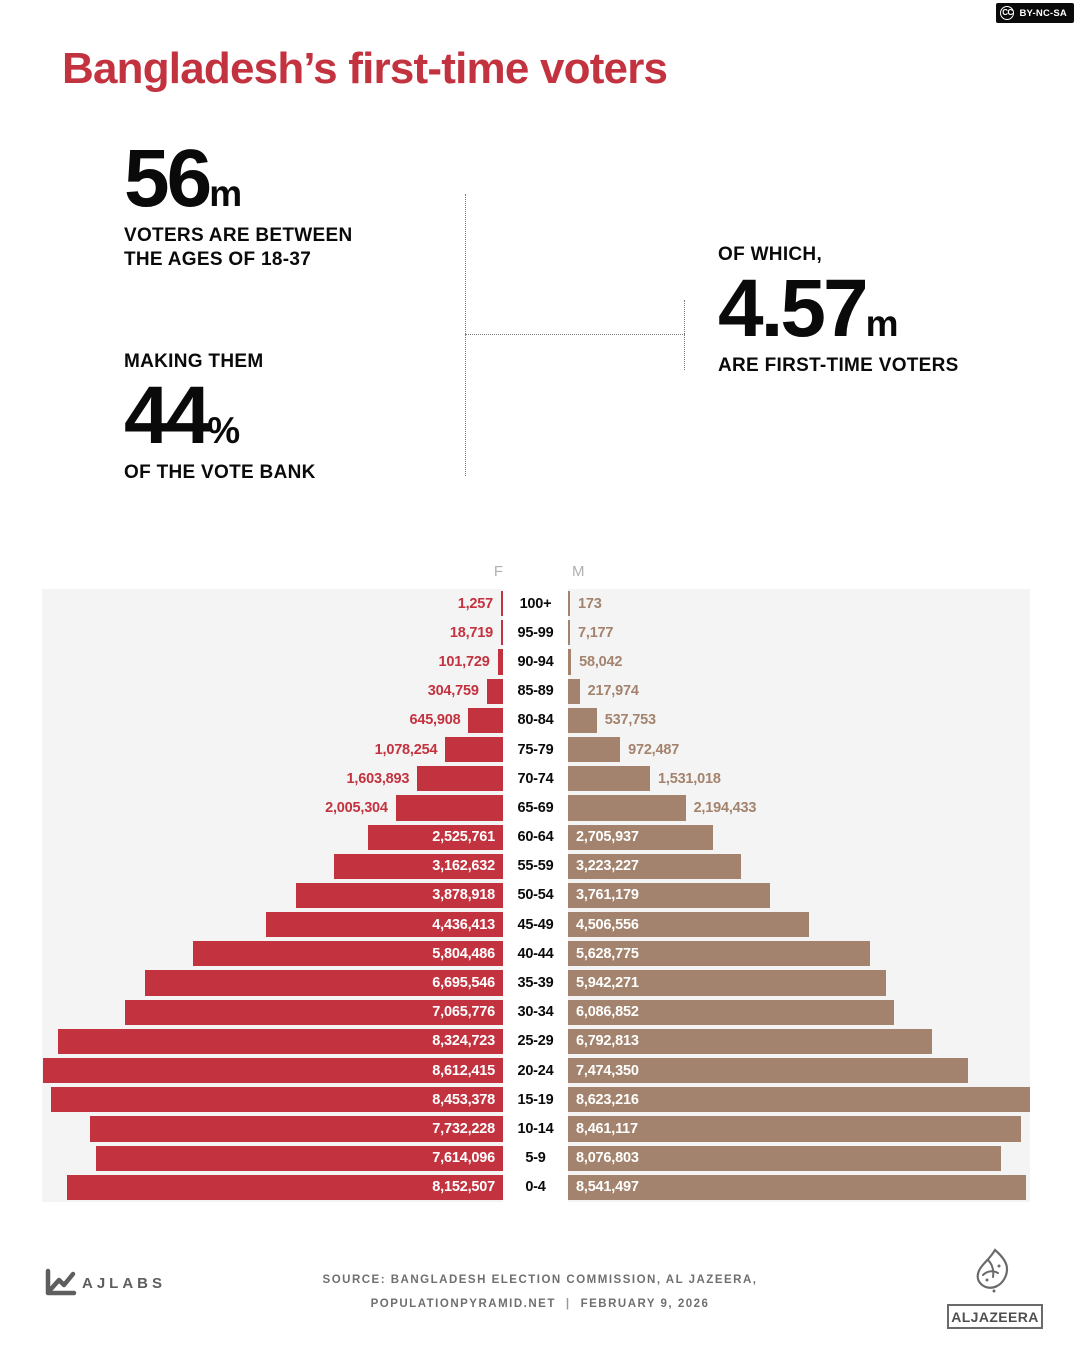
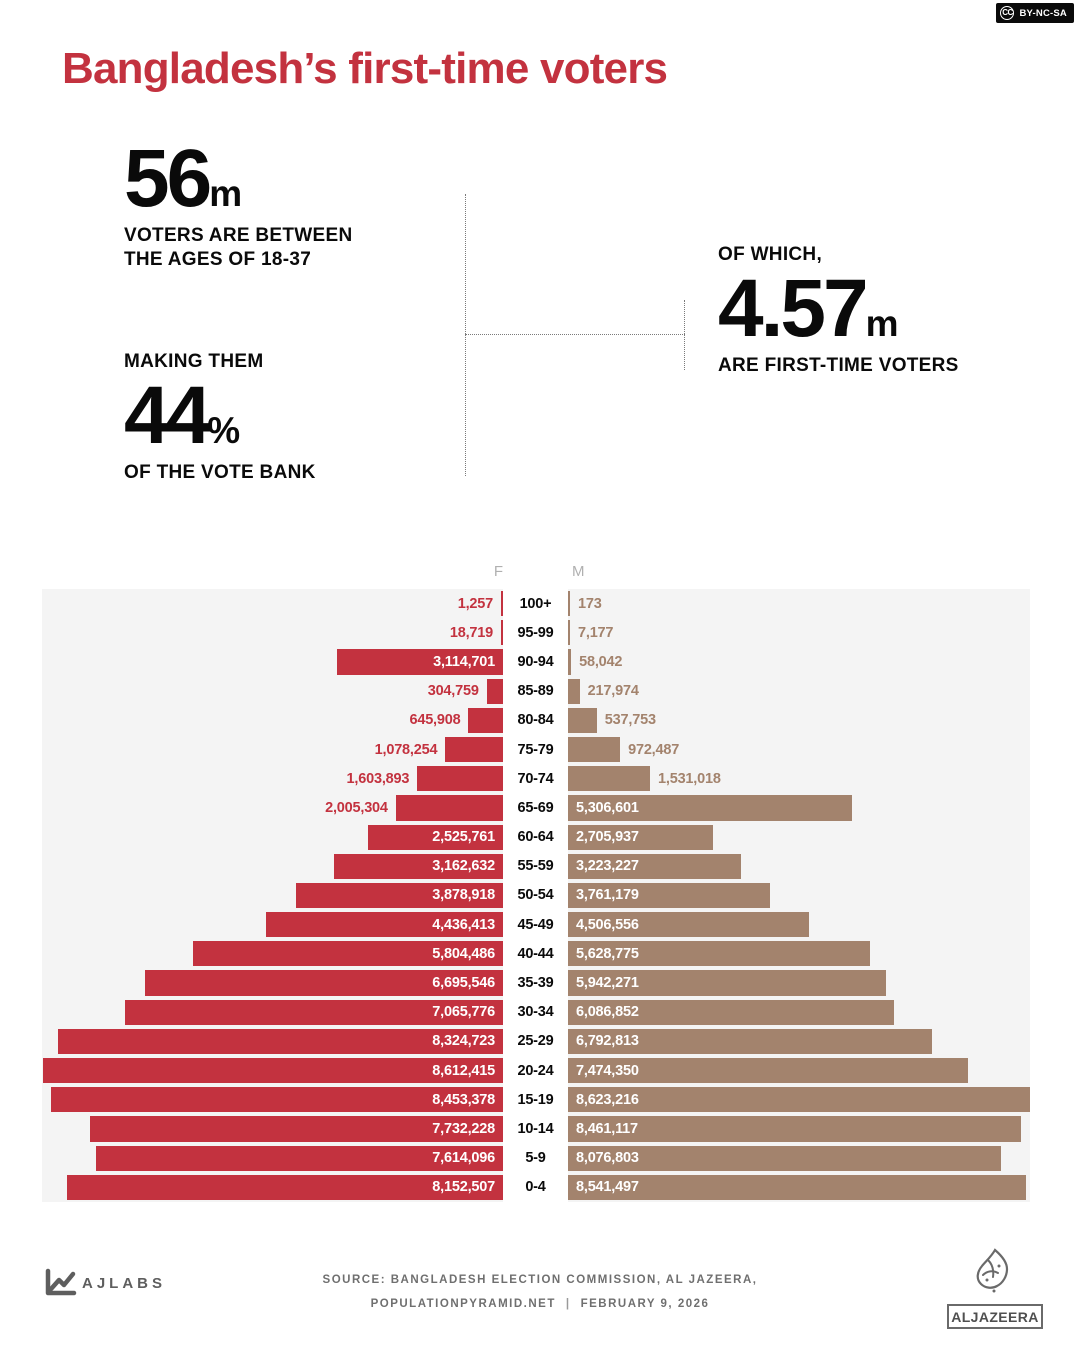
F/90-94: 101,729 -> 3,114,701
M/65-69: 2,194,433 -> 5,306,601
